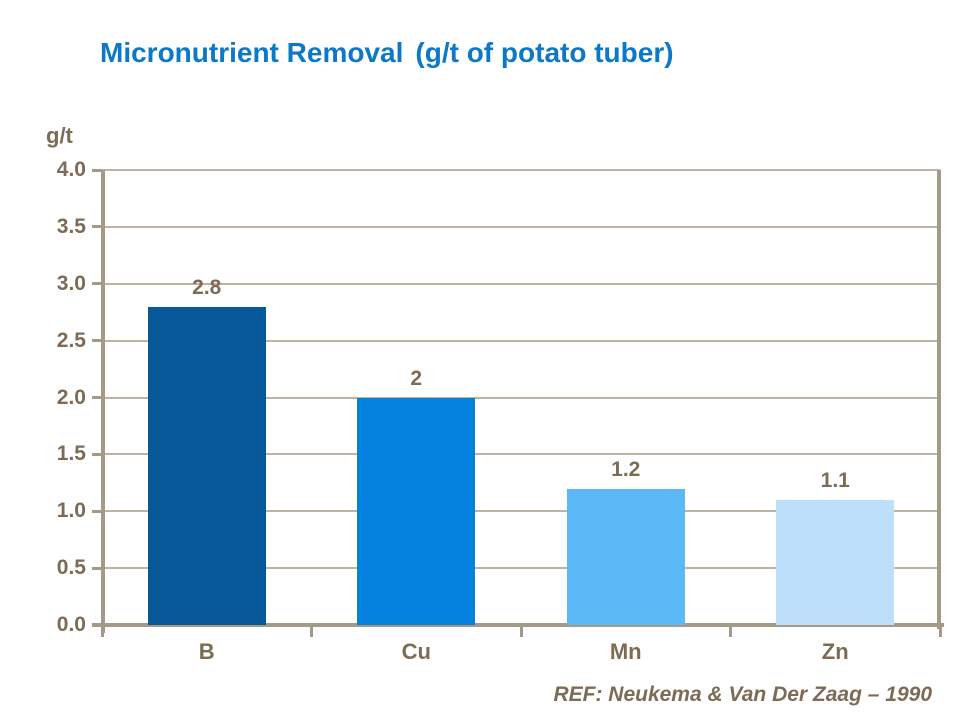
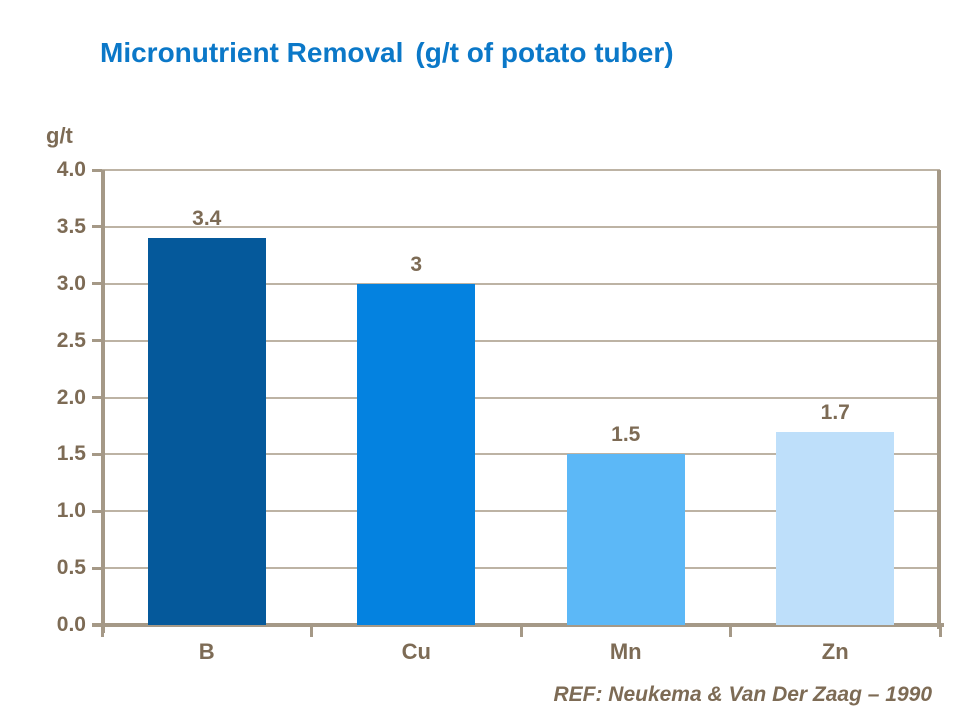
B: 2.8 -> 3.4
Cu: 2 -> 3
Mn: 1.2 -> 1.5
Zn: 1.1 -> 1.7
